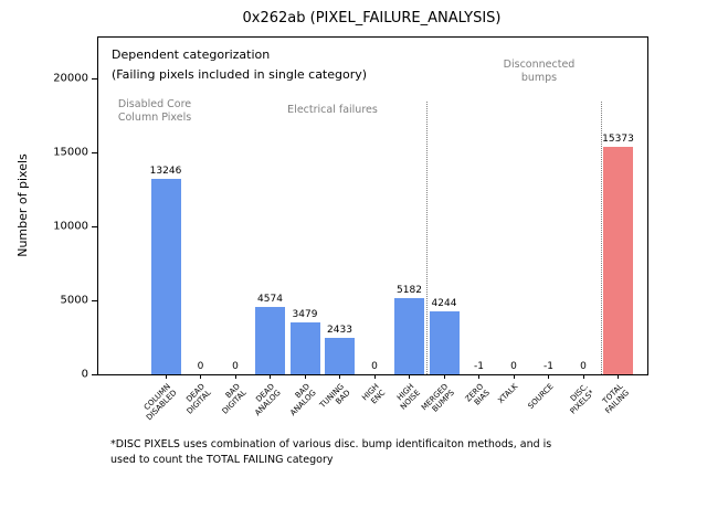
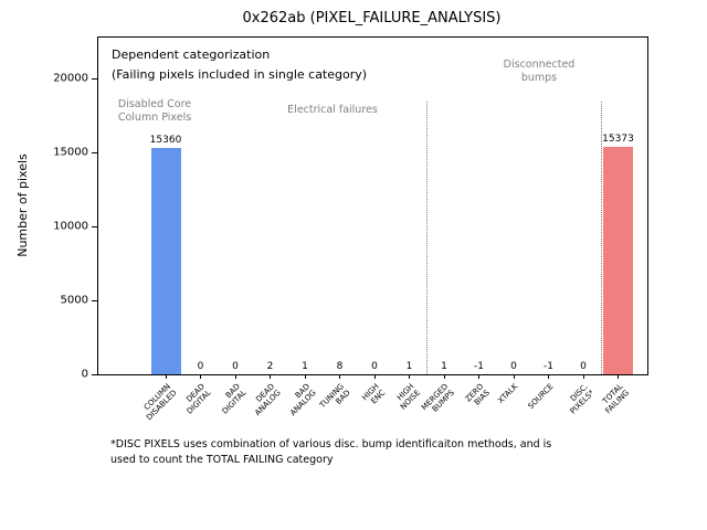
COLUMN DISABLED: 13246 -> 15360
DEAD ANALOG: 4574 -> 2
BAD ANALOG: 3479 -> 1
TUNING BAD: 2433 -> 8
HIGH NOISE: 5182 -> 1
MERGED BUMPS: 4244 -> 1
